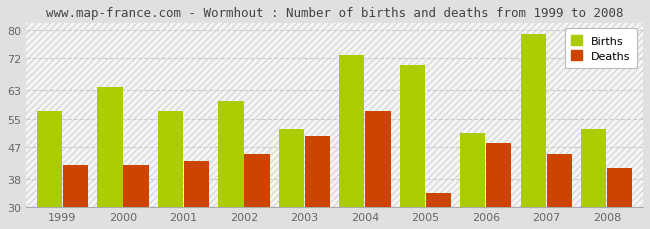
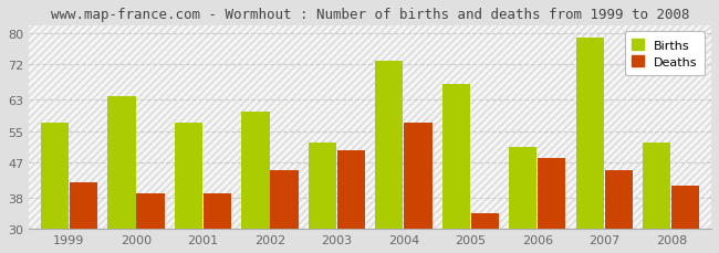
Deaths/2000: 42 -> 39
Deaths/2001: 43 -> 39
Births/2005: 70 -> 67
